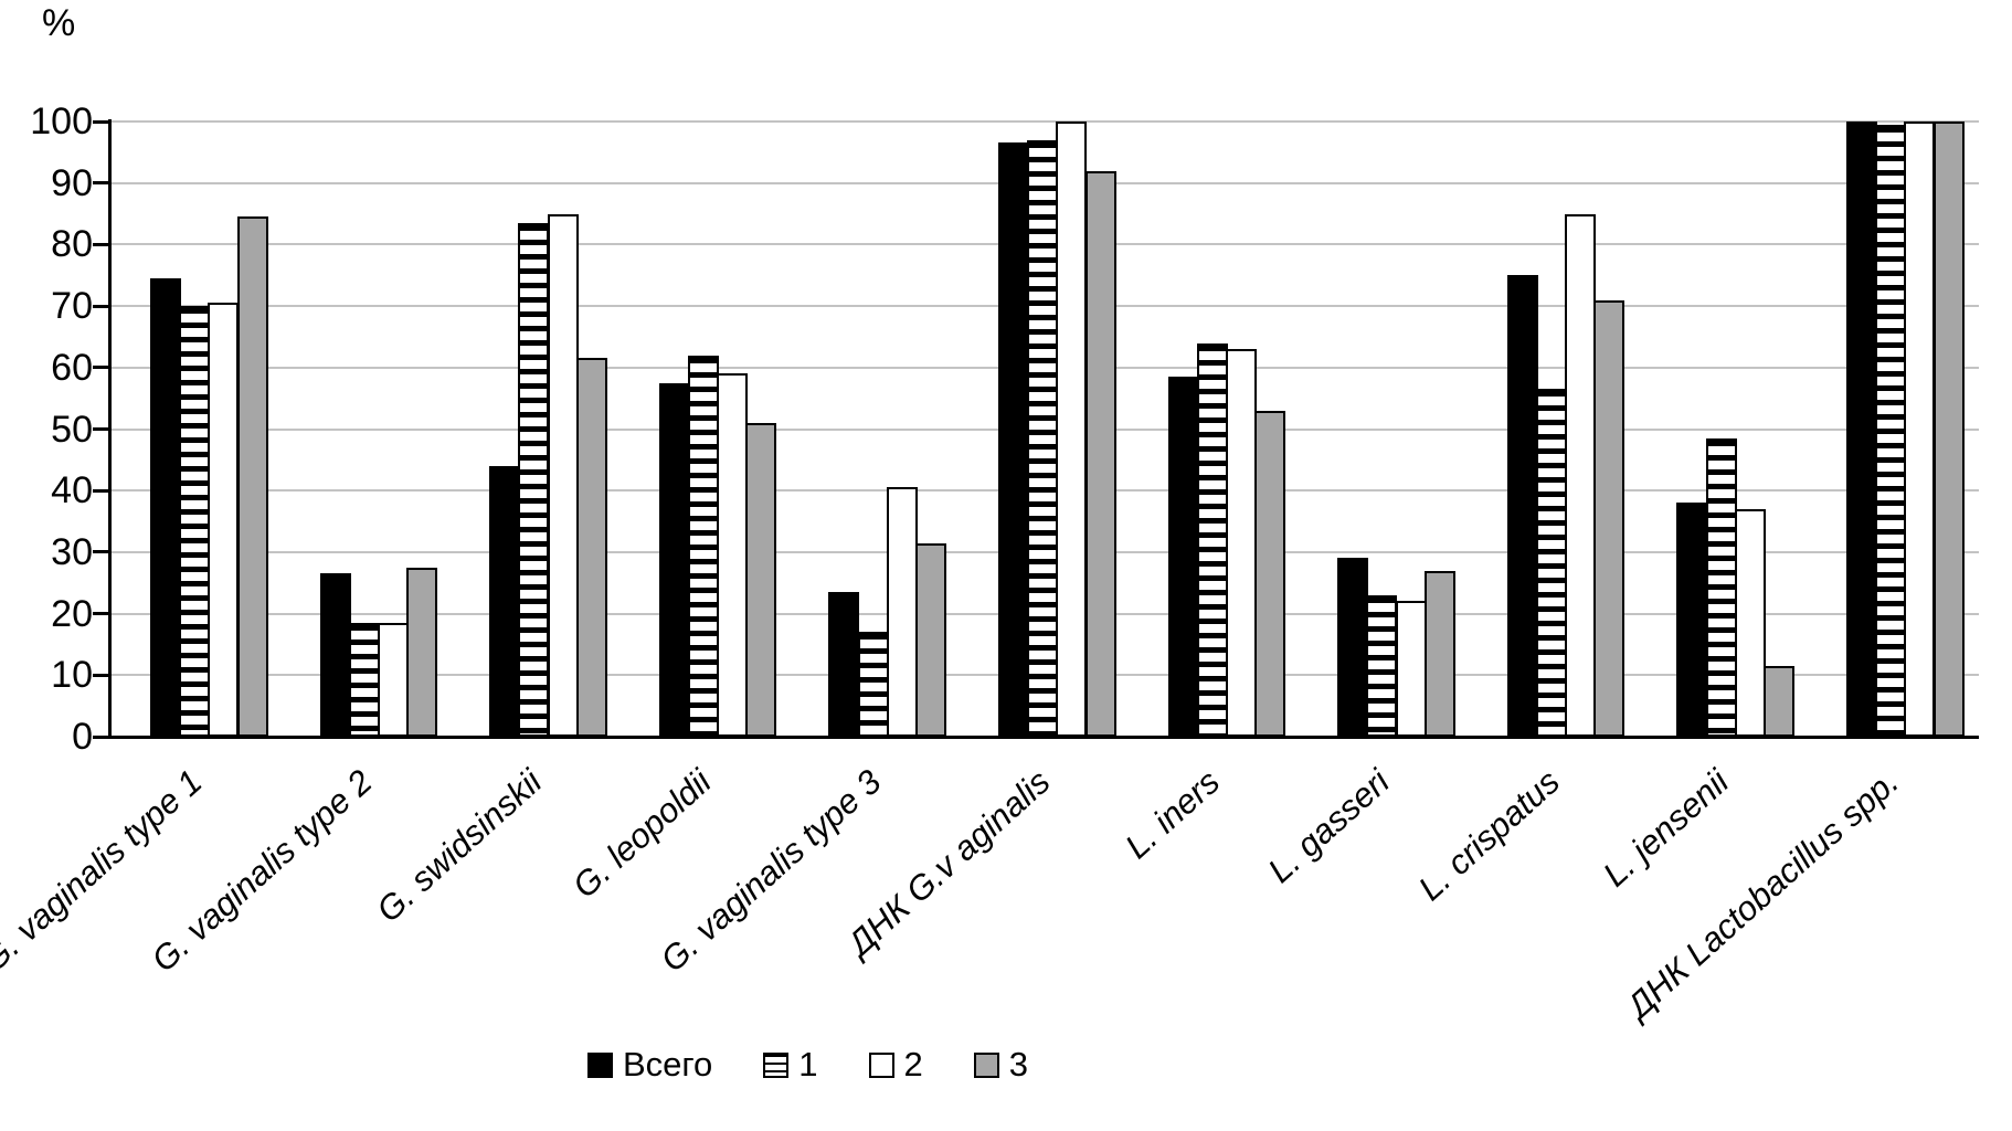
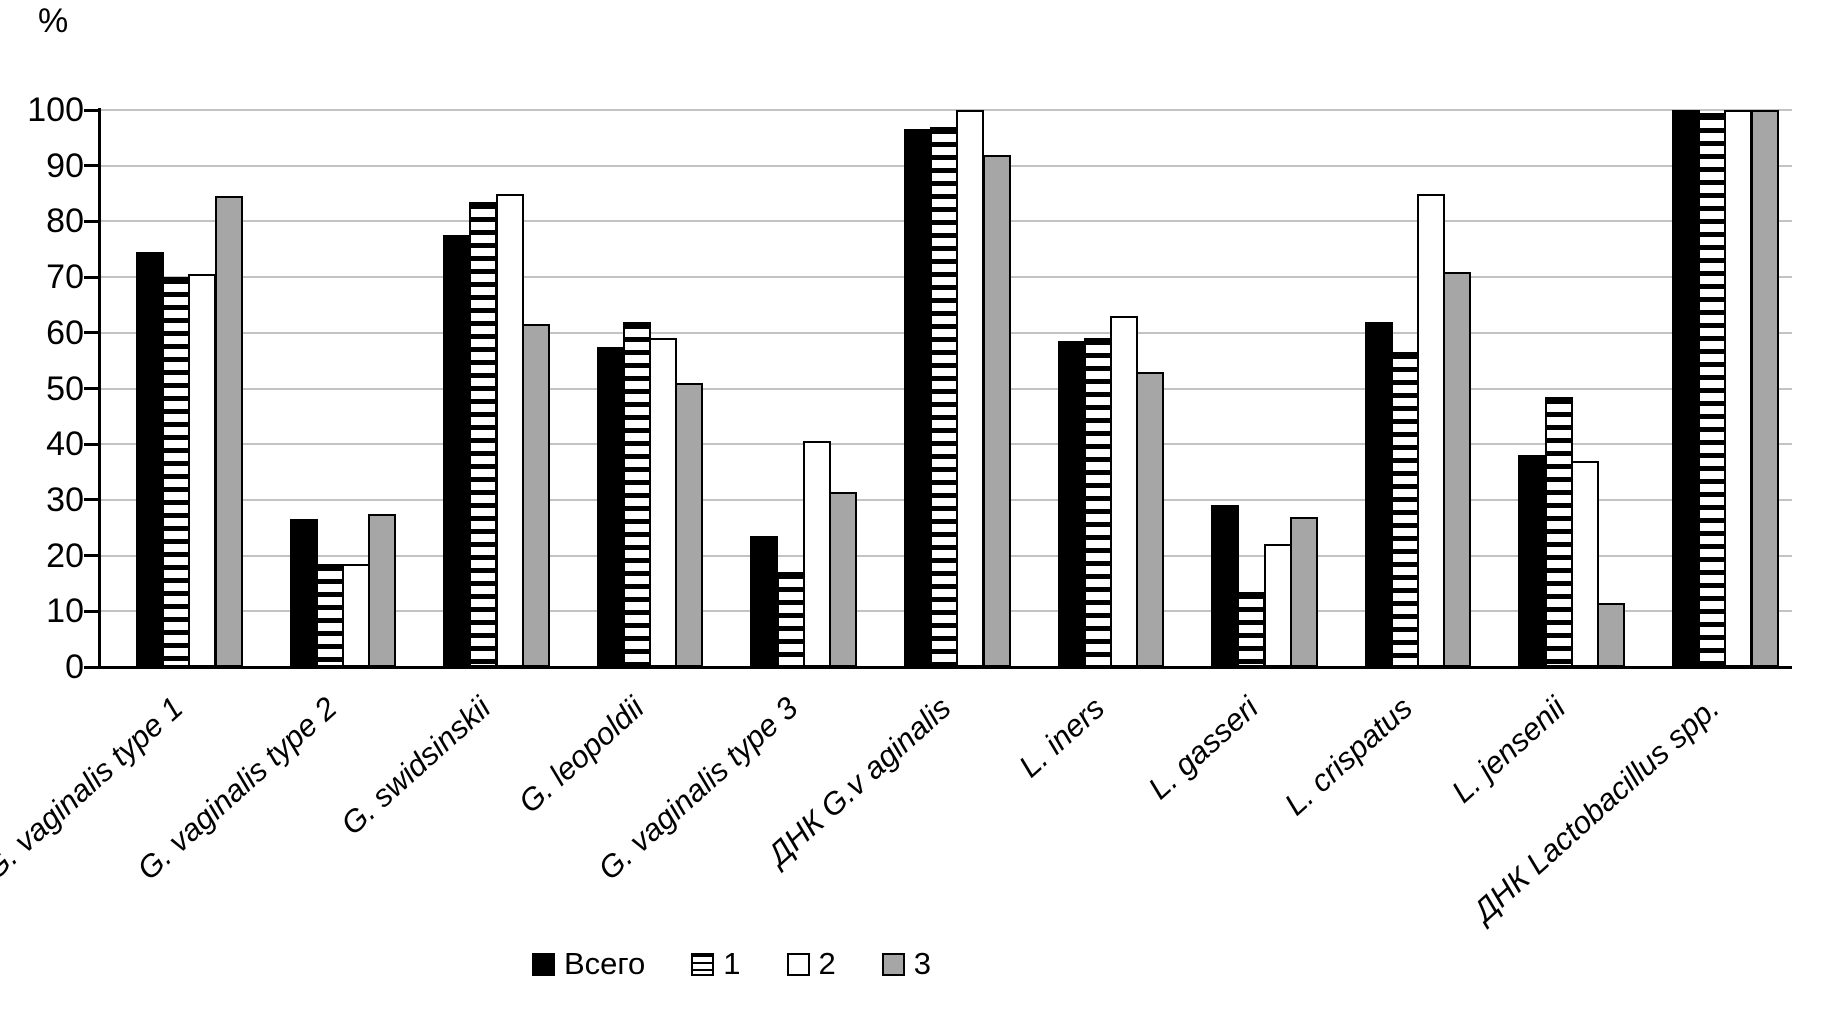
Всего/G. swidsinskii: 44 -> 78
1/L. iners: 64 -> 59
1/L. gasseri: 23 -> 14
Всего/L. crispatus: 75 -> 62
